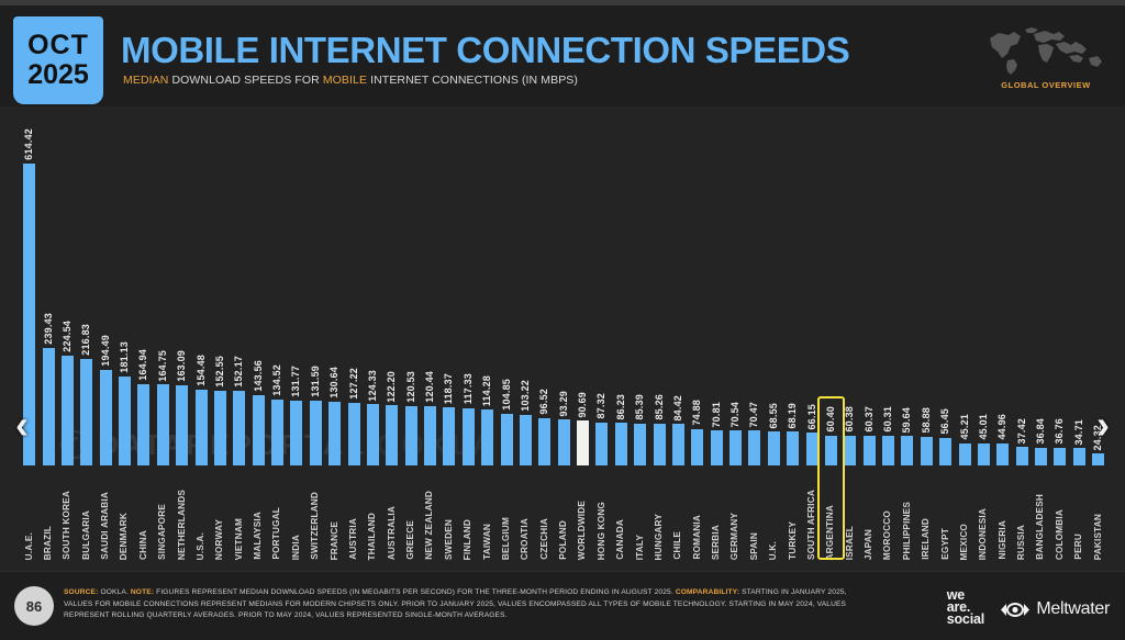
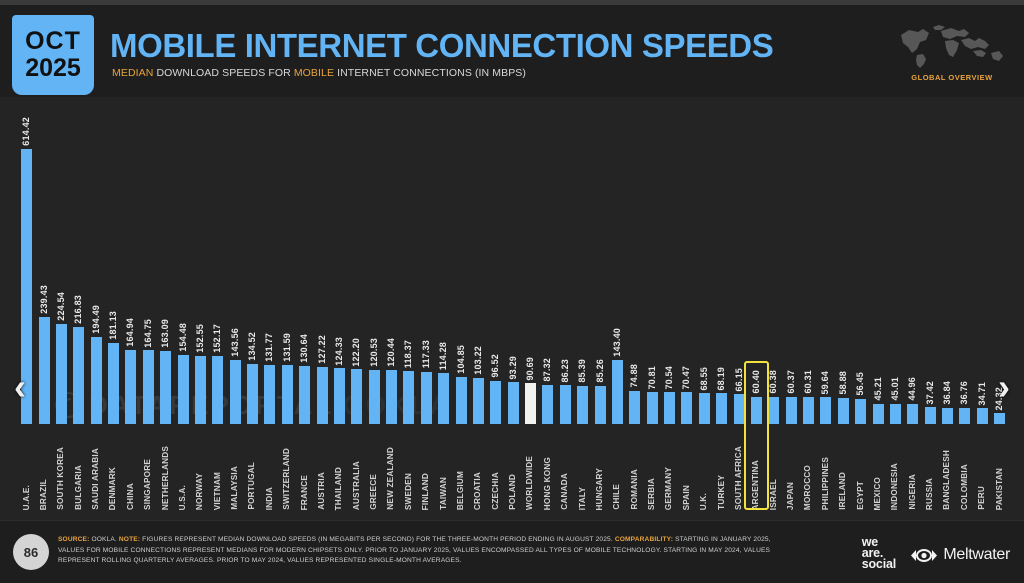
CHILE: 84.42 -> 143.40
